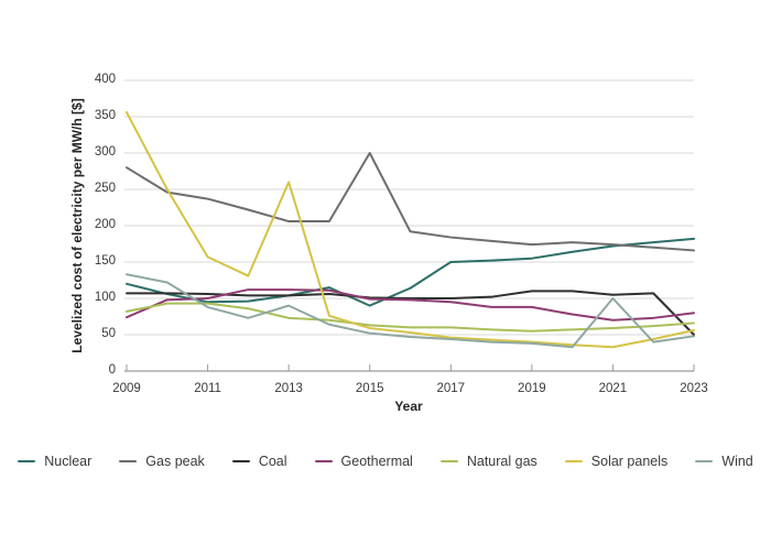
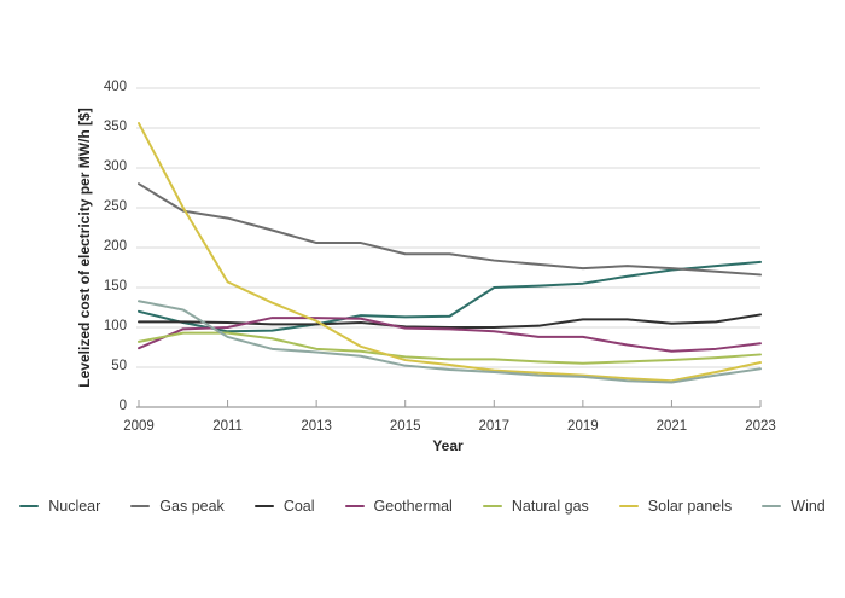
Solar panels/2013: 260 -> 110
Wind/2013: 90 -> 70
Nuclear/2015: 90 -> 110
Gas peak/2015: 300 -> 190
Wind/2021: 100 -> 30
Coal/2023: 50 -> 120
